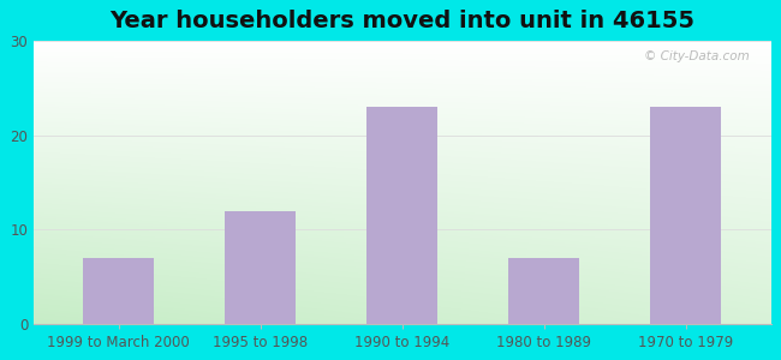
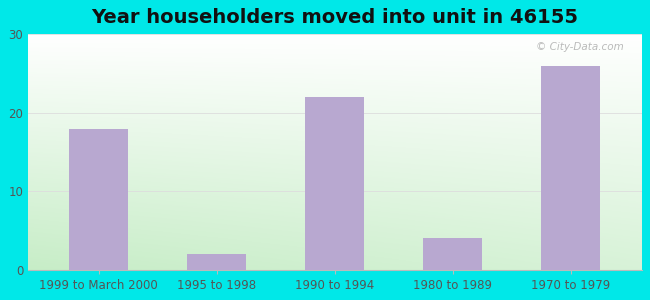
1999 to March 2000: 7 -> 18
1995 to 1998: 12 -> 2
1990 to 1994: 23 -> 22
1980 to 1989: 7 -> 4
1970 to 1979: 23 -> 26
